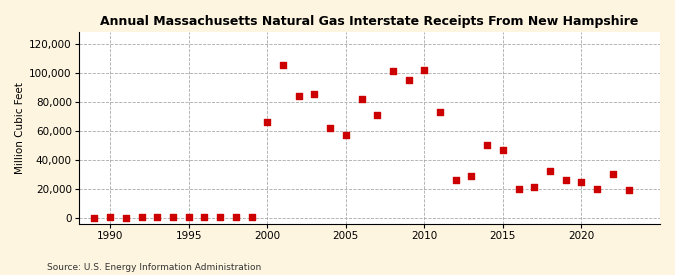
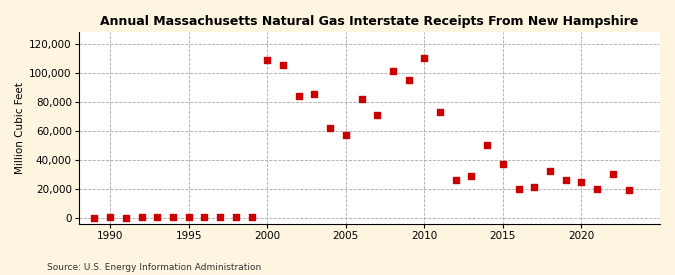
2000: 66,000 -> 109,000
2010: 102,000 -> 110,000
2015: 47,000 -> 37,000
